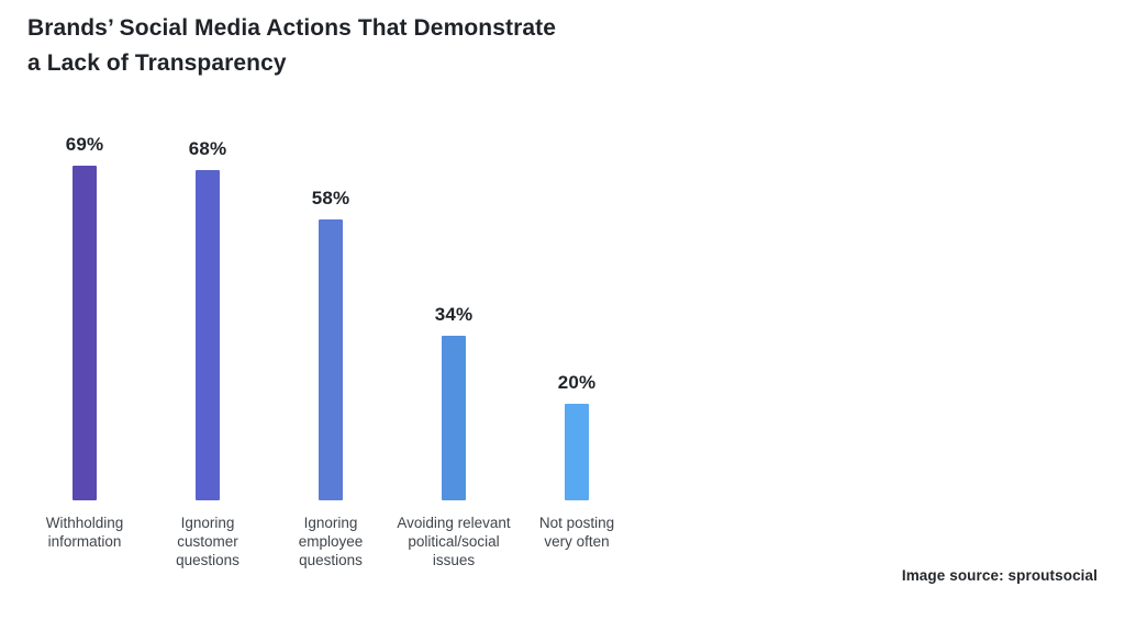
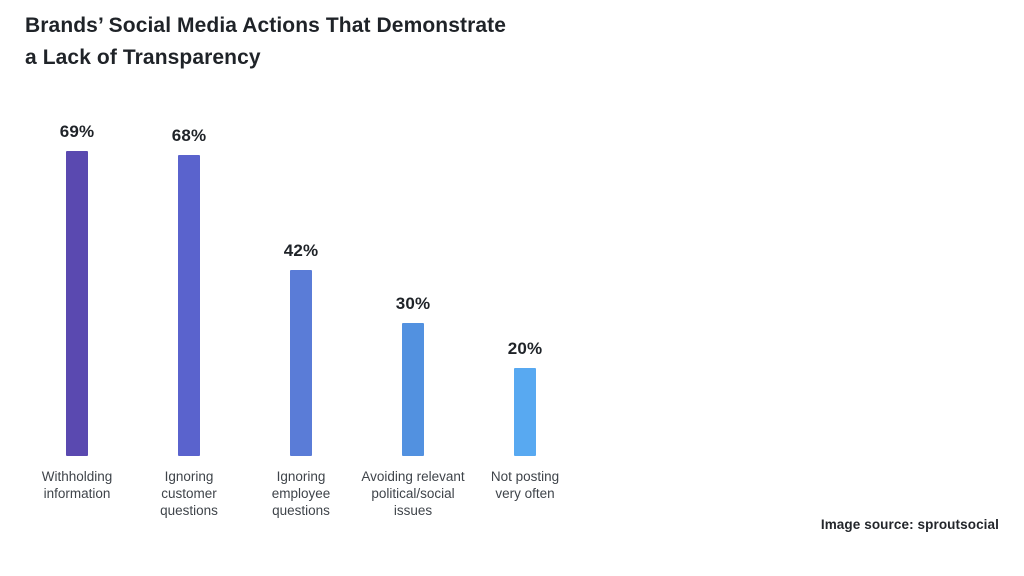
Ignoring employee questions: 58% -> 42%
Avoiding relevant political/social issues: 34% -> 30%
